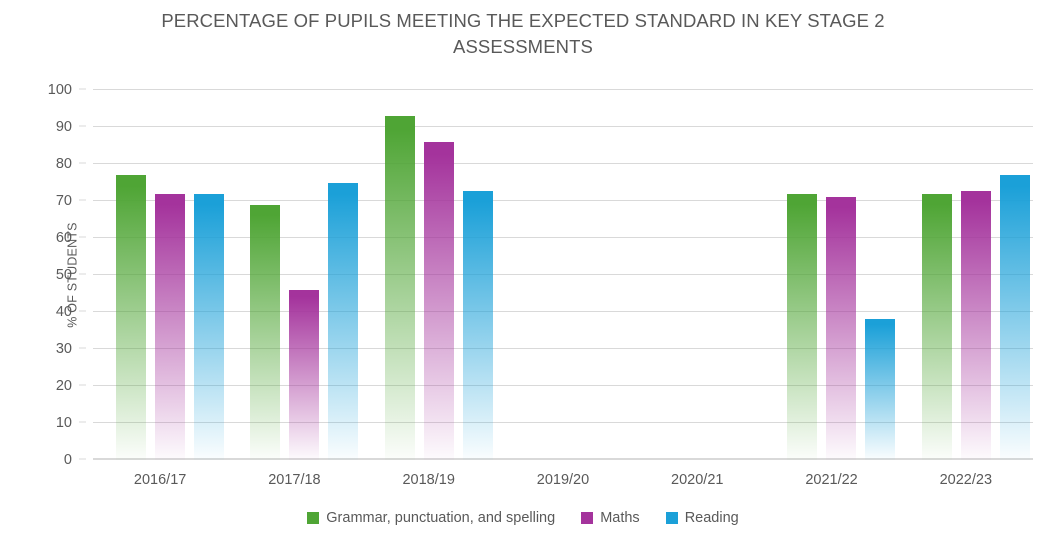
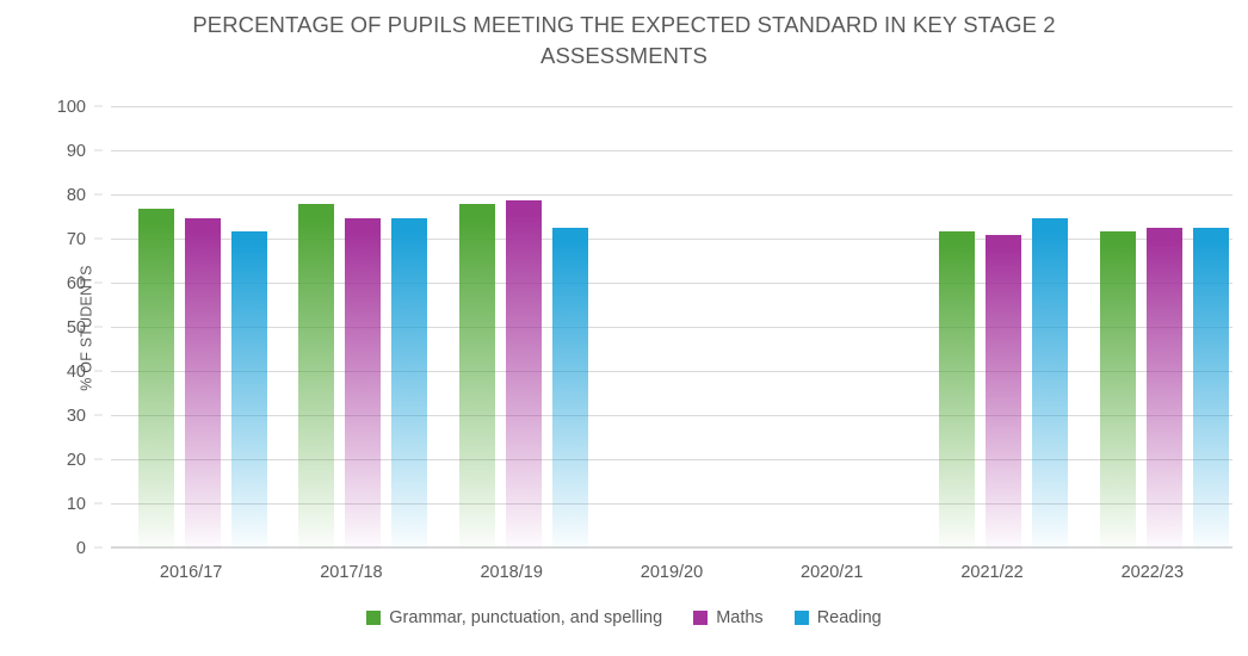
Maths/2016/17: 72 -> 75
Grammar, punctuation, and spelling/2017/18: 69 -> 78
Maths/2017/18: 46 -> 75
Grammar, punctuation, and spelling/2018/19: 93 -> 78
Maths/2018/19: 86 -> 79
Reading/2021/22: 38 -> 75
Reading/2022/23: 77 -> 73
